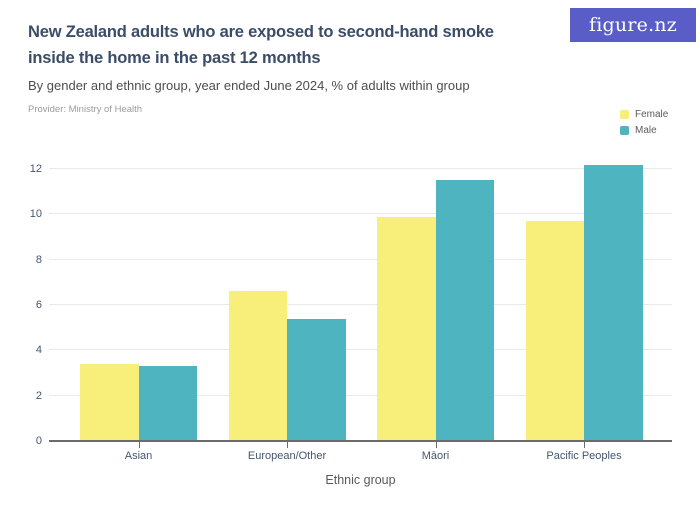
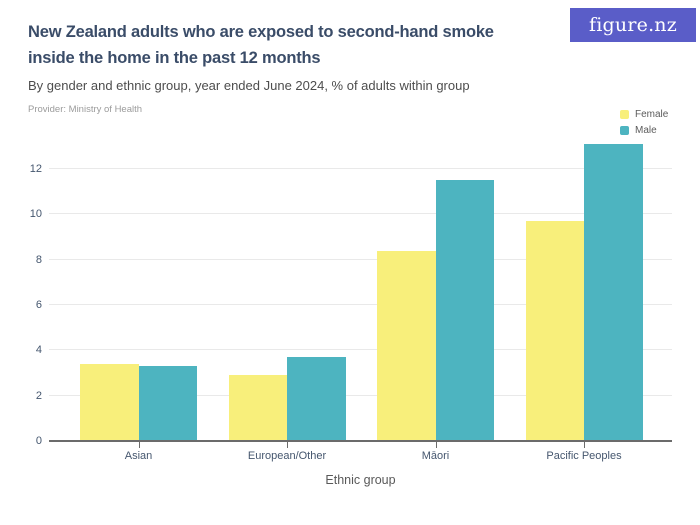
Female/European/Other: 6.6 -> 2.9
Male/European/Other: 5.4 -> 3.7
Female/Māori: 9.9 -> 8.4
Male/Pacific Peoples: 12.2 -> 13.1
